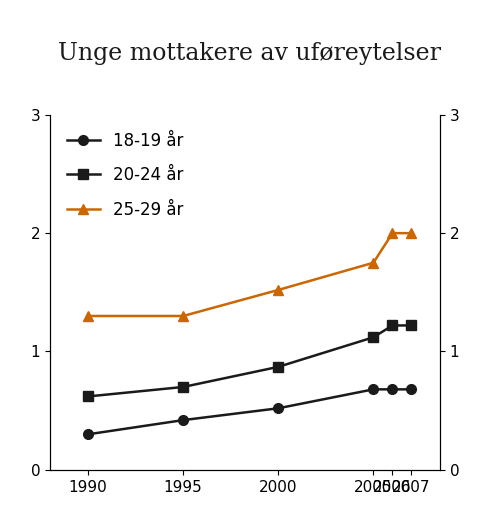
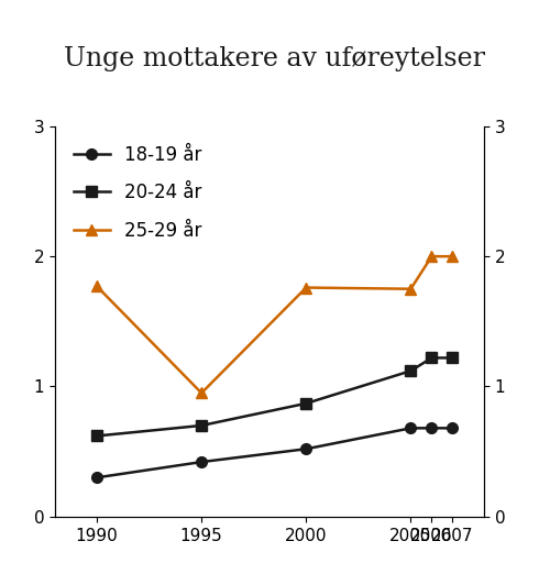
25-29 år/1990: 1.30 -> 1.77
25-29 år/1995: 1.30 -> 0.95
25-29 år/2000: 1.52 -> 1.76
